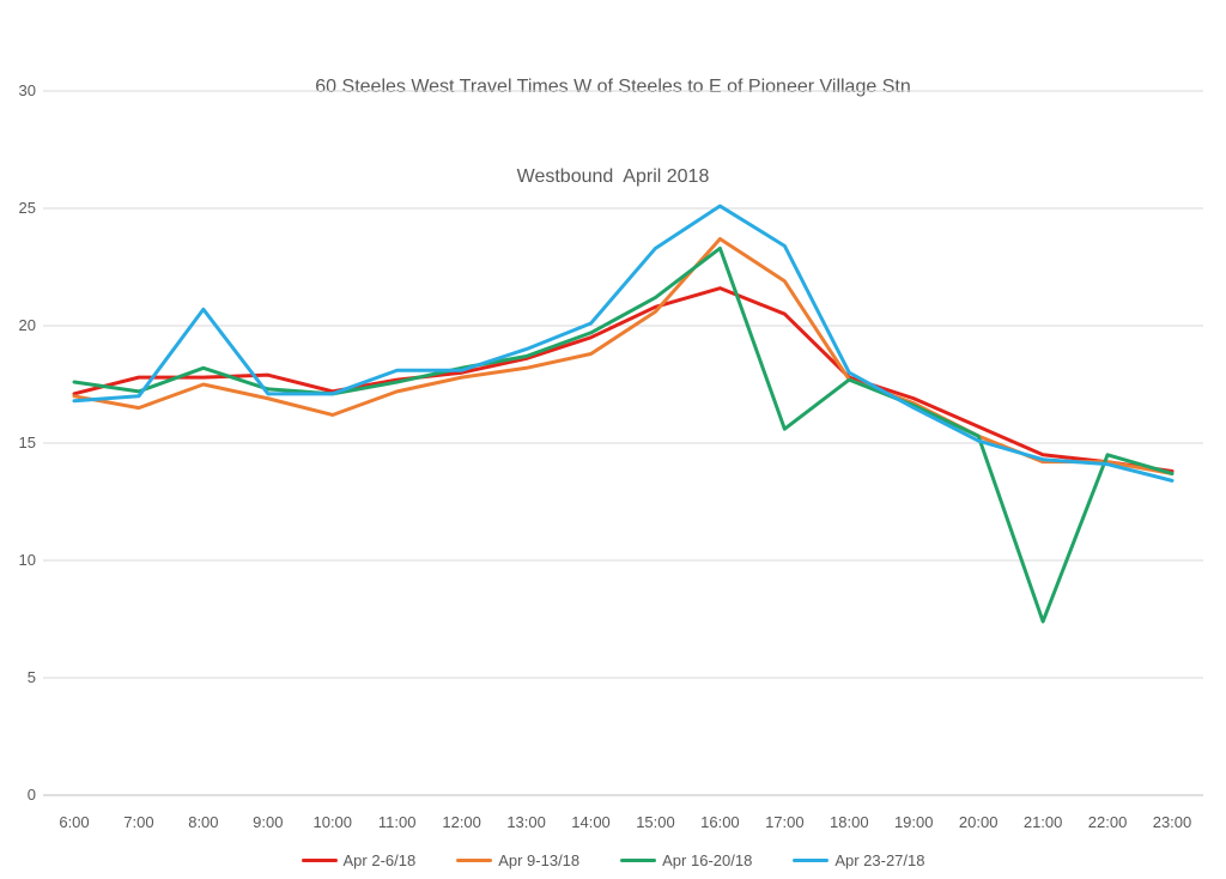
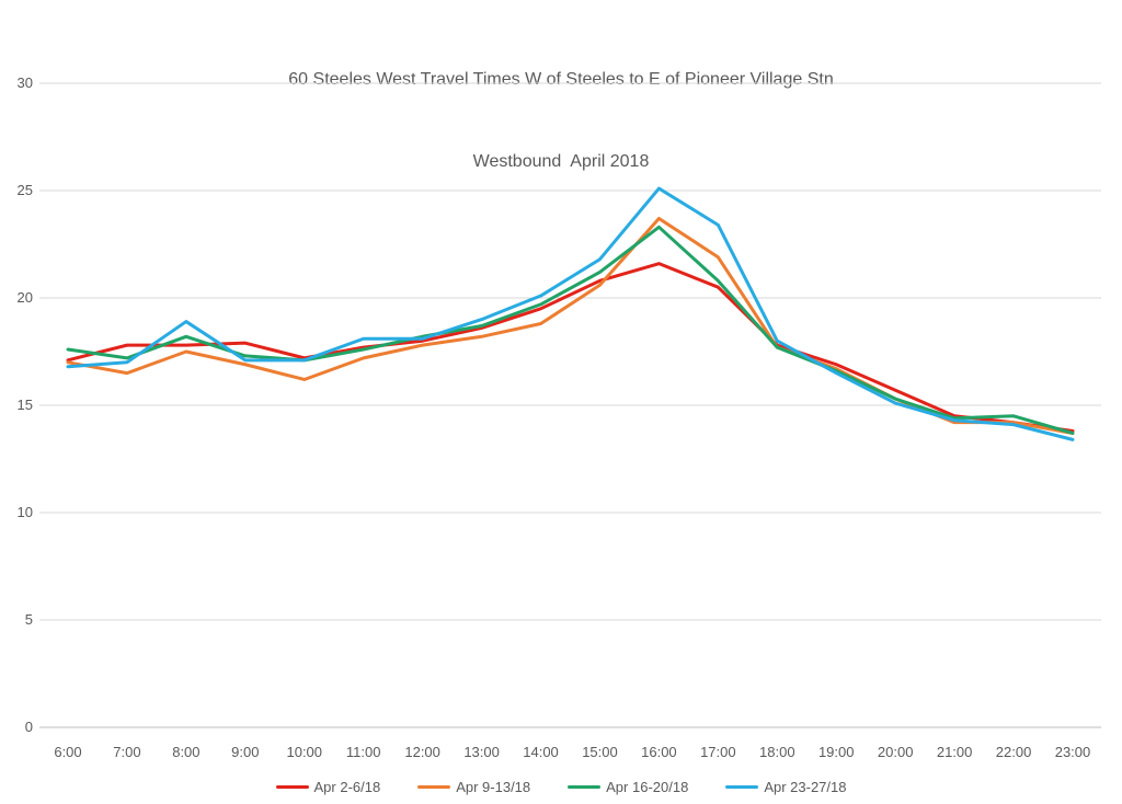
Apr 23-27/18/8:00: 20.7 -> 18.9
Apr 23-27/18/15:00: 23.3 -> 21.8
Apr 16-20/18/17:00: 15.6 -> 20.8
Apr 16-20/18/21:00: 7.4 -> 14.4
